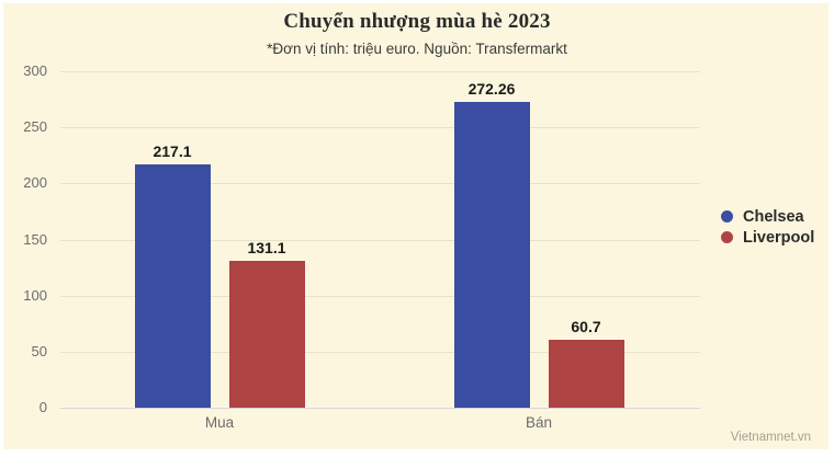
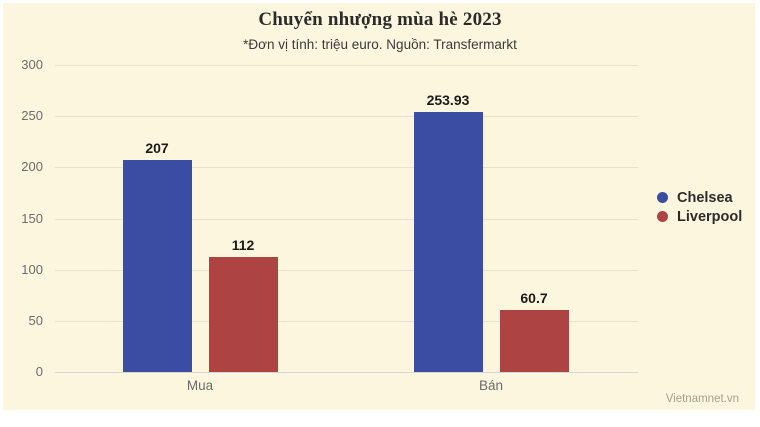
Chelsea/Mua: 217.1 -> 207
Liverpool/Mua: 131.1 -> 112
Chelsea/Bán: 272.26 -> 253.93
